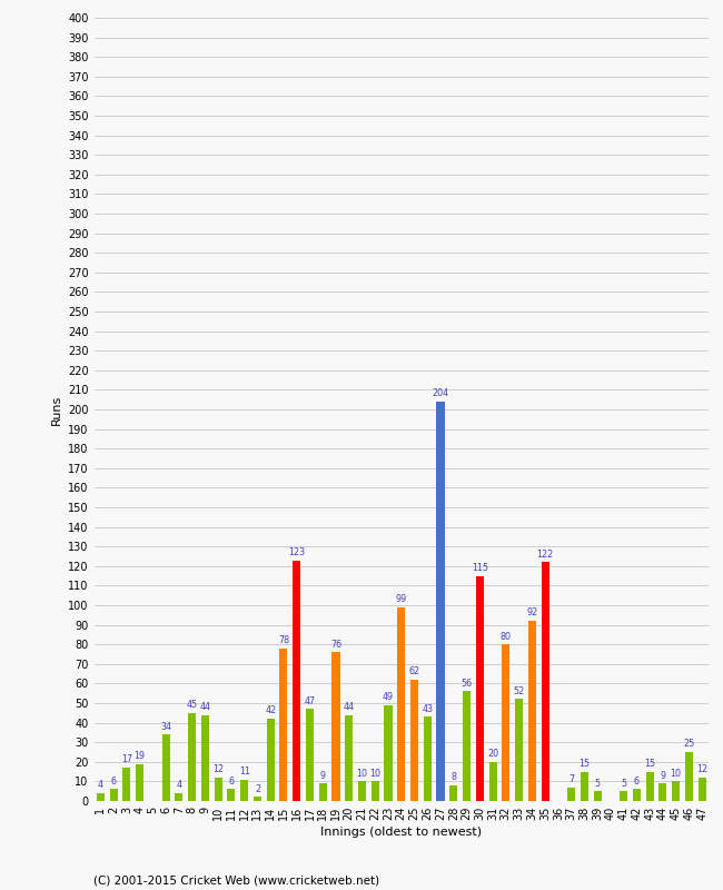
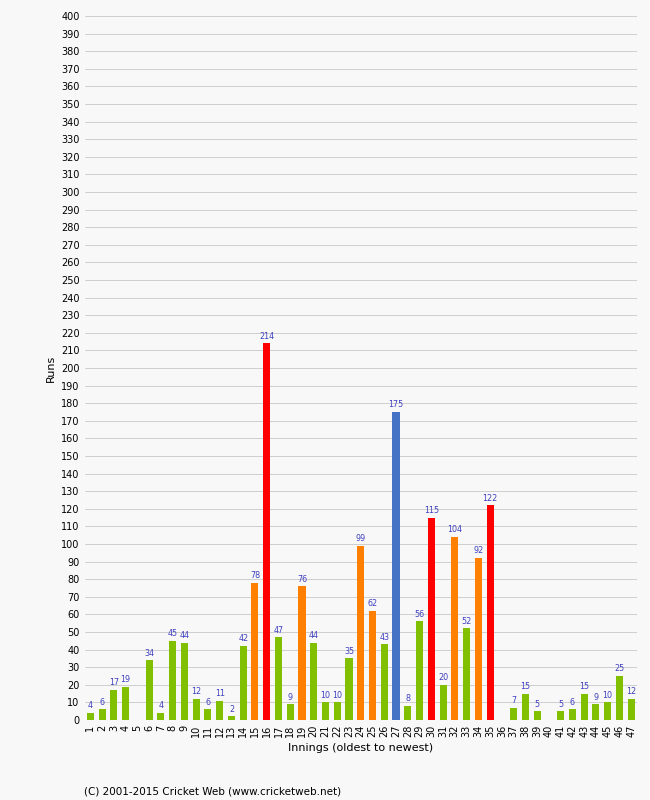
16: 123 -> 214
23: 49 -> 35
27: 204 -> 175
32: 80 -> 104
